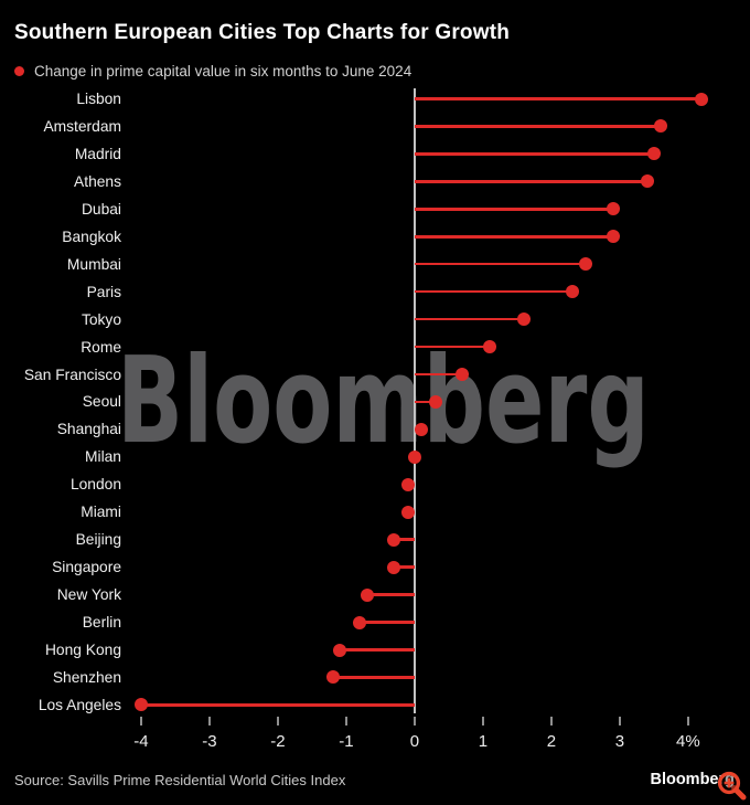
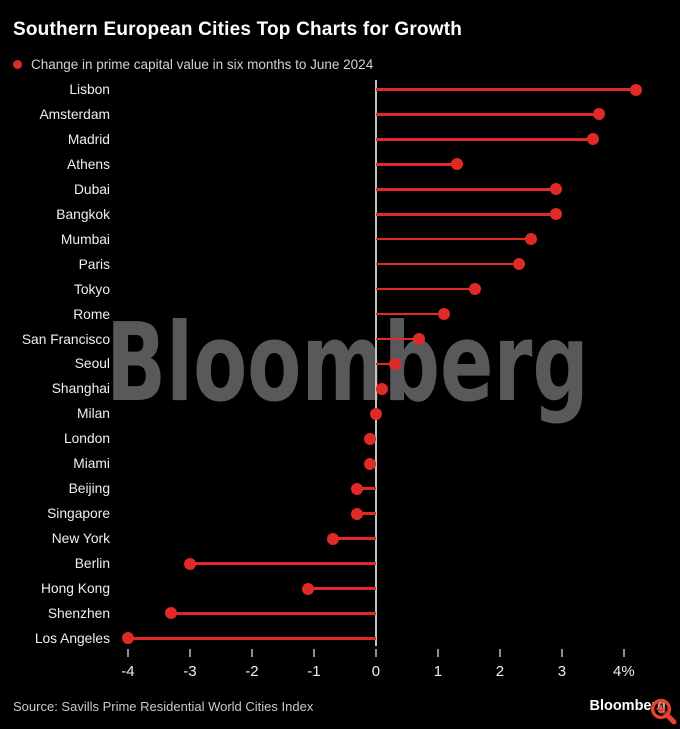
Athens: 3.4% -> 1.3%
Berlin: -0.8% -> -3.0%
Shenzhen: -1.2% -> -3.3%
